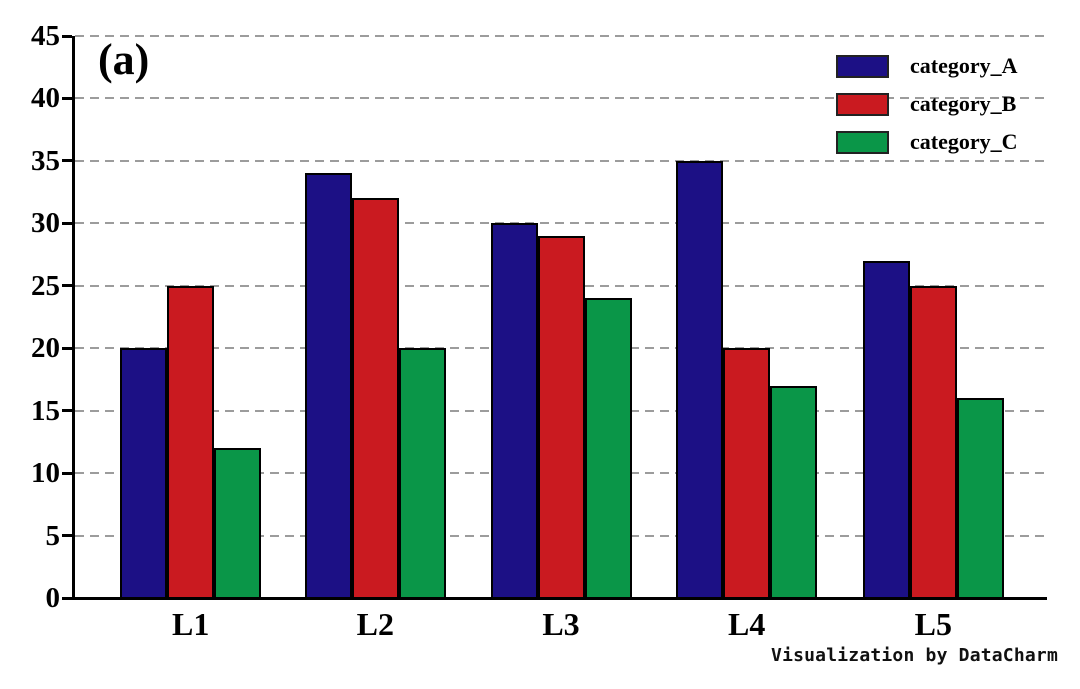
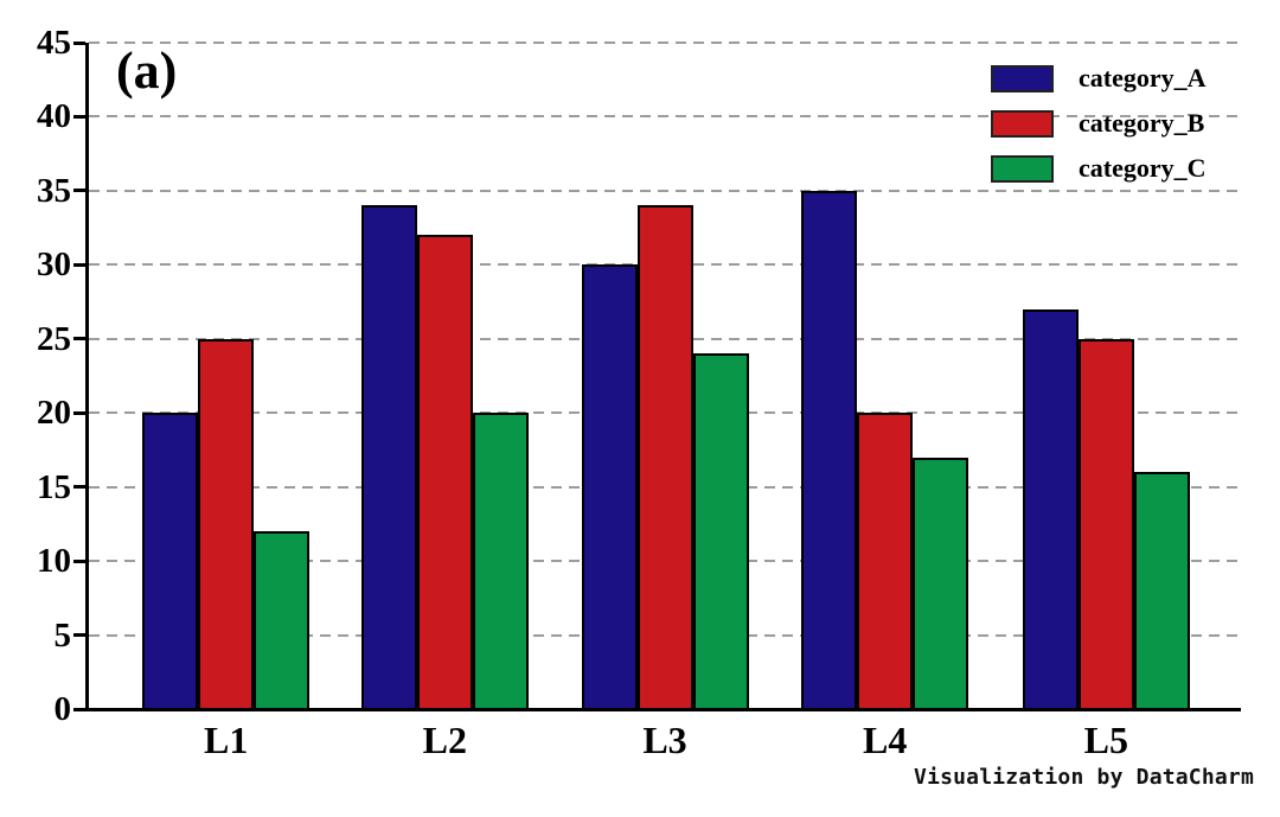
category_B/L3: 29 -> 34
